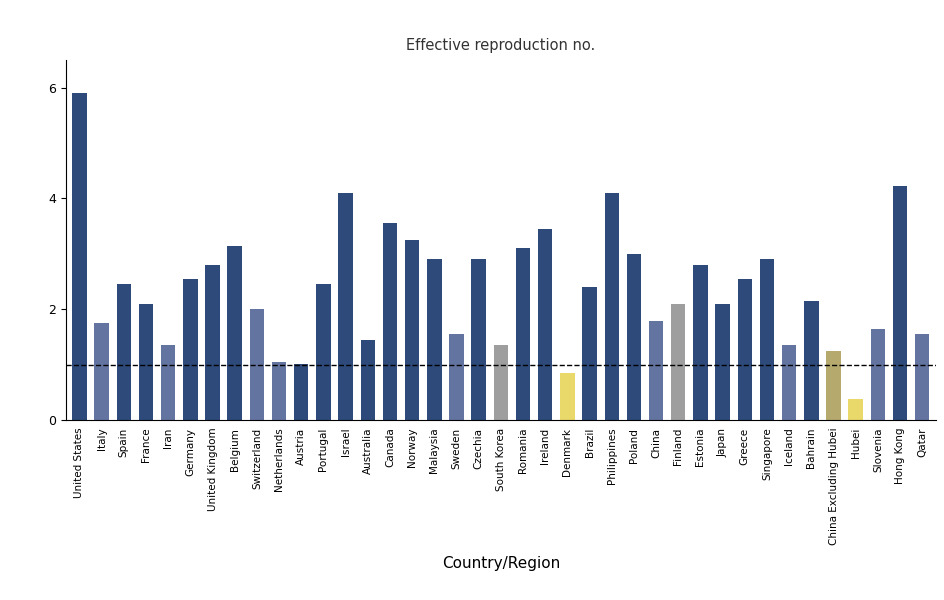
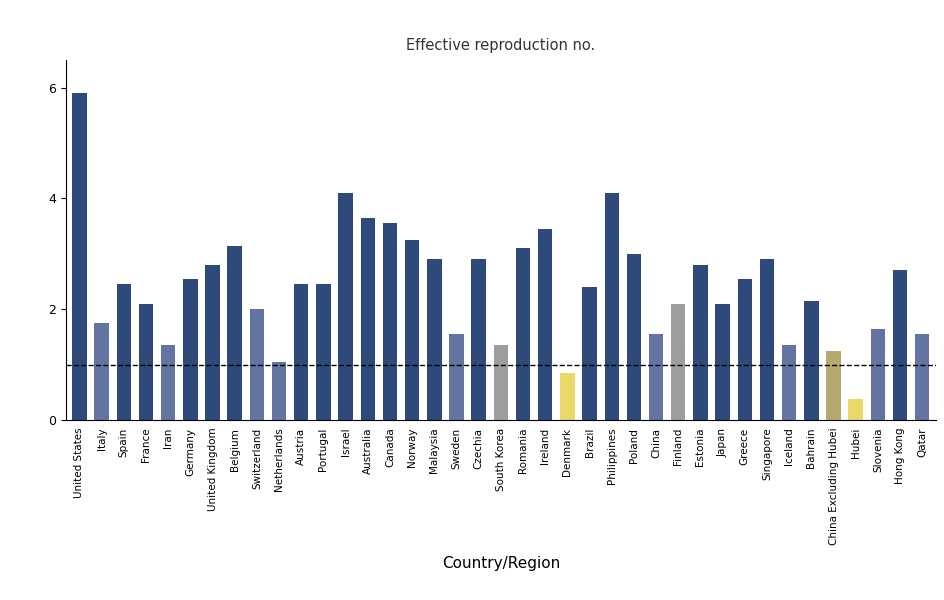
Austria: 1.02 -> 2.45
Australia: 1.44 -> 3.65
China: 1.78 -> 1.55
Hong Kong: 4.22 -> 2.70
